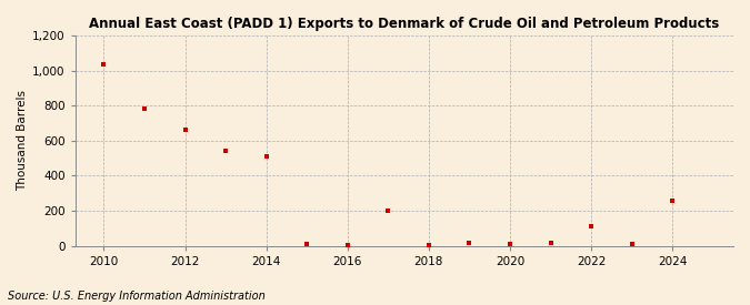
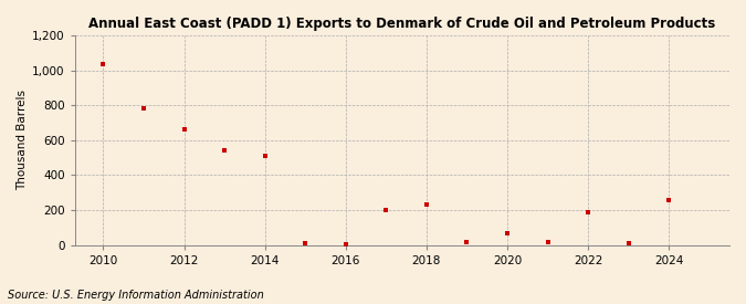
2018: 0 -> 230
2020: 10 -> 70
2022: 110 -> 190
